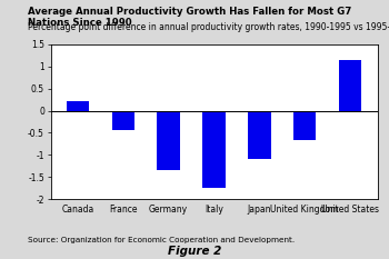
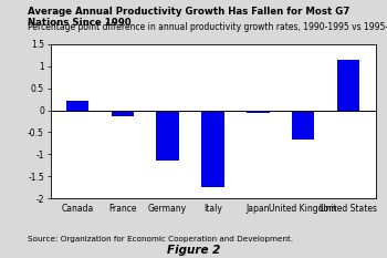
France: -0.45 -> -0.13
Germany: -1.35 -> -1.15
Japan: -1.10 -> -0.05
